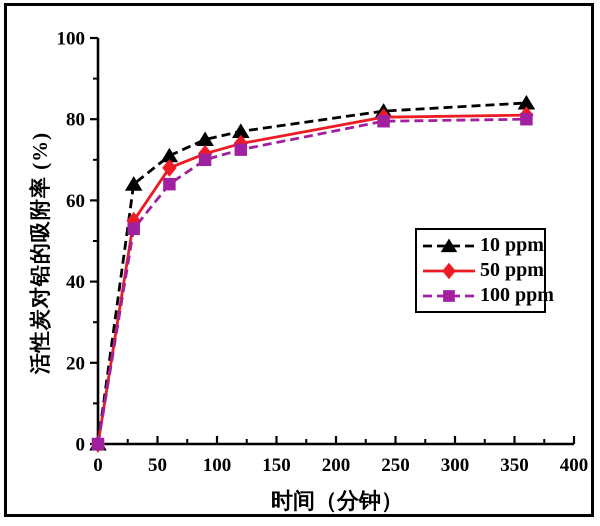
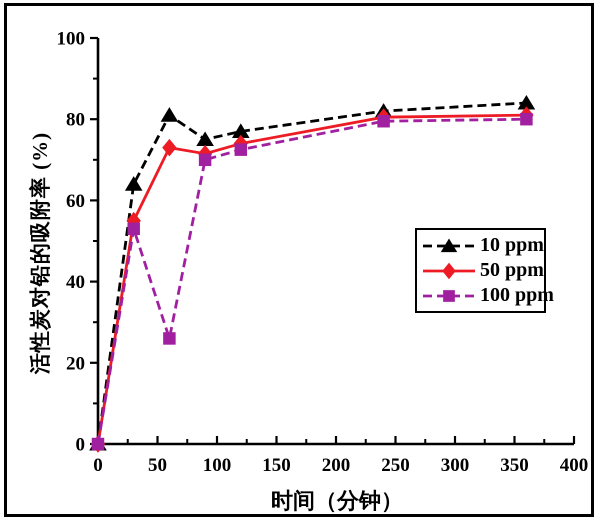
10 ppm/60: 71 -> 81
50 ppm/60: 68 -> 73
100 ppm/60: 64 -> 26
